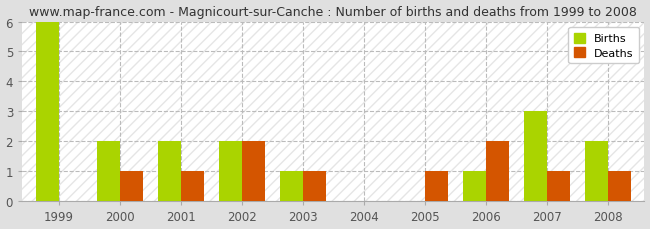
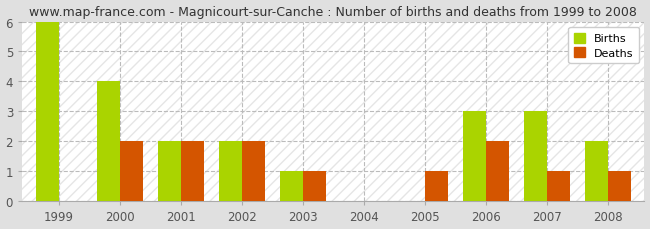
Births/2000: 2 -> 4
Deaths/2000: 1 -> 2
Deaths/2001: 1 -> 2
Births/2006: 1 -> 3
